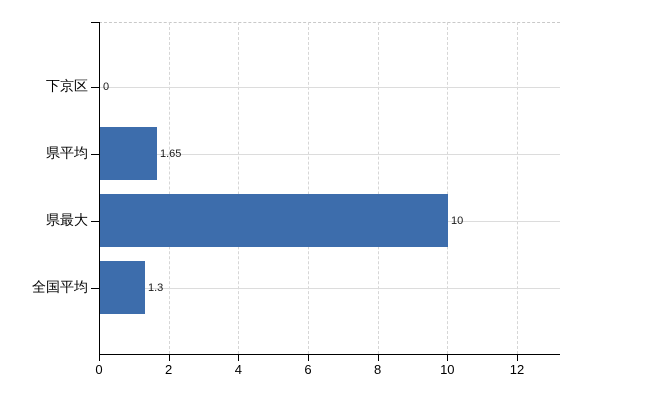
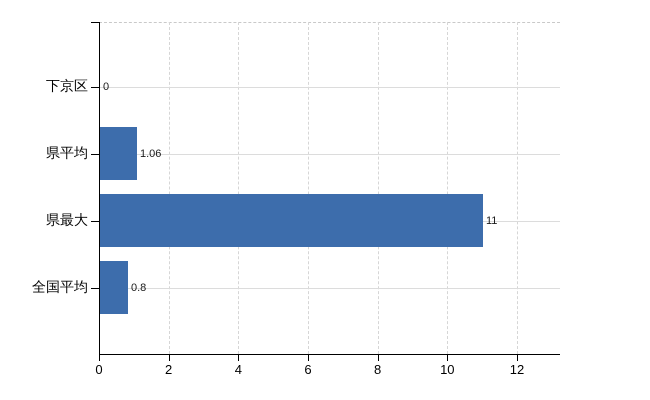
県平均: 1.65 -> 1.06
県最大: 10 -> 11
全国平均: 1.3 -> 0.8
